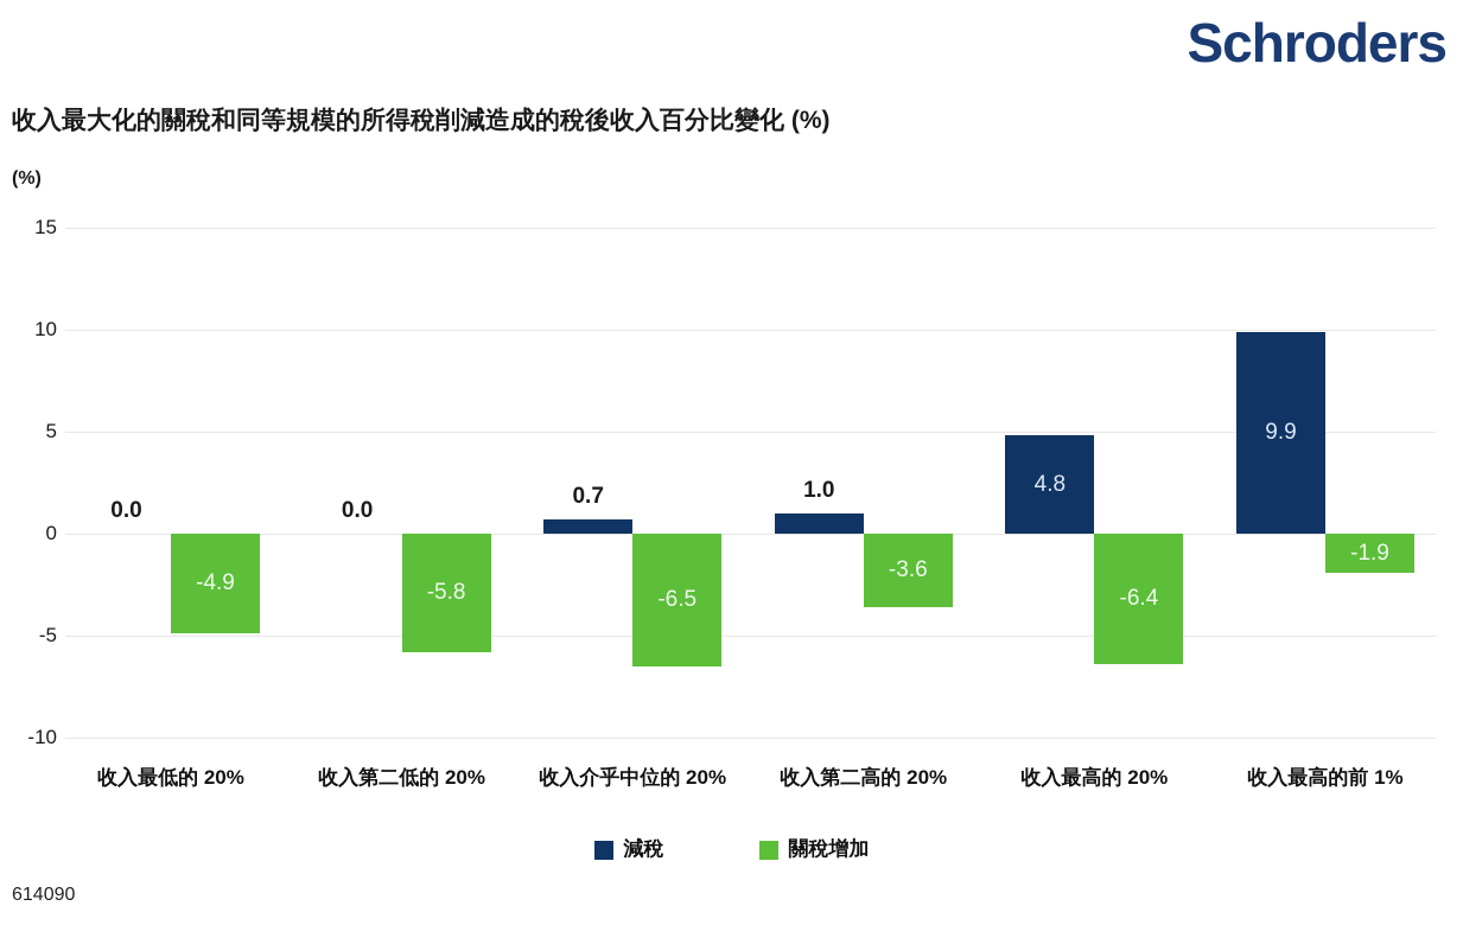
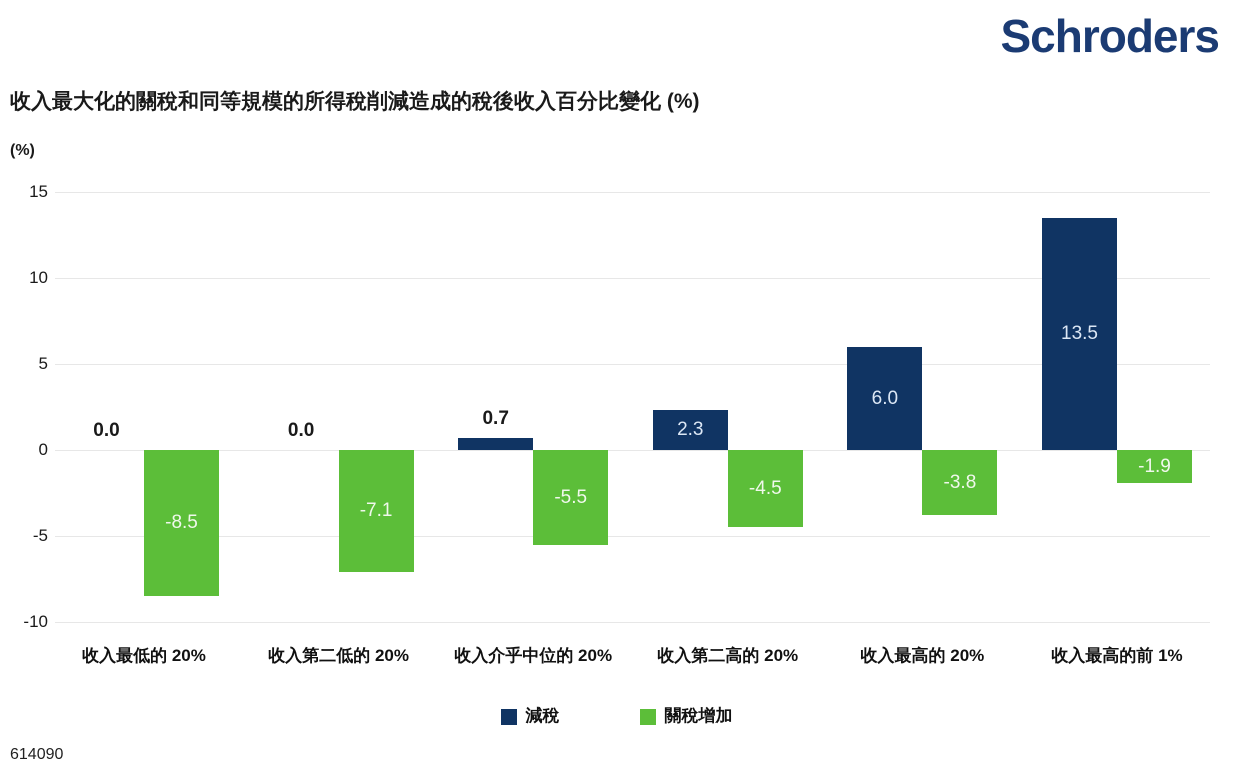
關稅增加/收入最低的 20%: -4.9 -> -8.5
關稅增加/收入第二低的 20%: -5.8 -> -7.1
關稅增加/收入介乎中位的 20%: -6.5 -> -5.5
減稅/收入第二高的 20%: 1.0 -> 2.3
關稅增加/收入第二高的 20%: -3.6 -> -4.5
減稅/收入最高的 20%: 4.8 -> 6.0
關稅增加/收入最高的 20%: -6.4 -> -3.8
減稅/收入最高的前 1%: 9.9 -> 13.5
